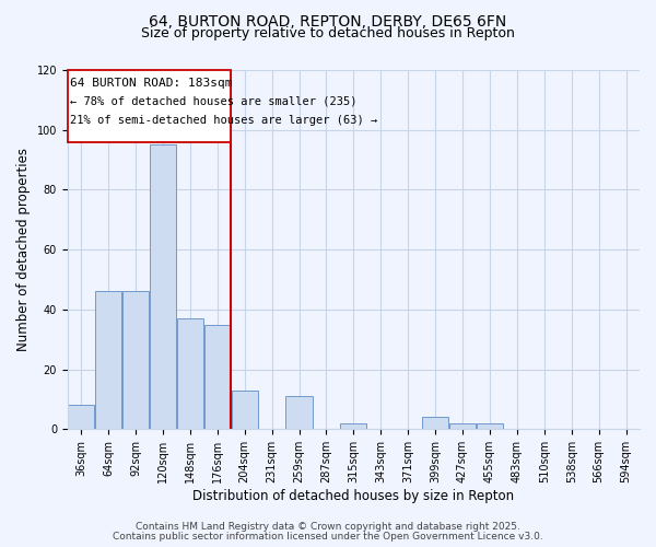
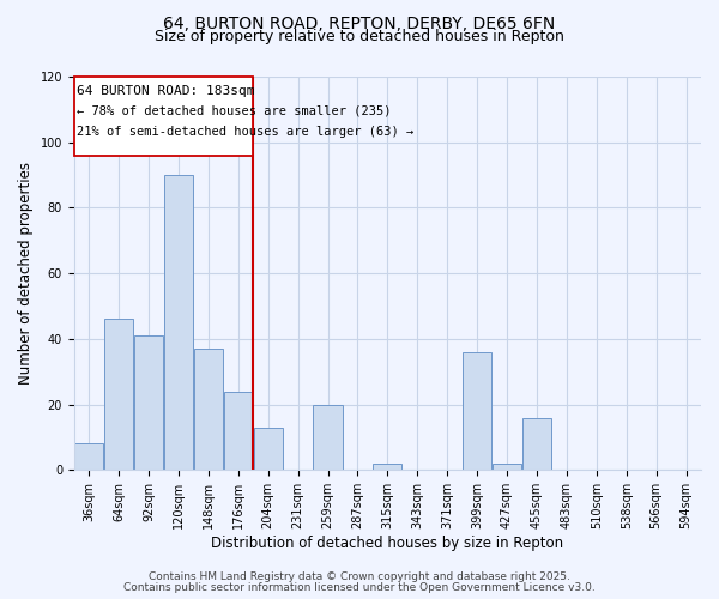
92sqm: 46 -> 41
120sqm: 95 -> 90
176sqm: 35 -> 24
259sqm: 11 -> 20
399sqm: 4 -> 36
455sqm: 2 -> 16
